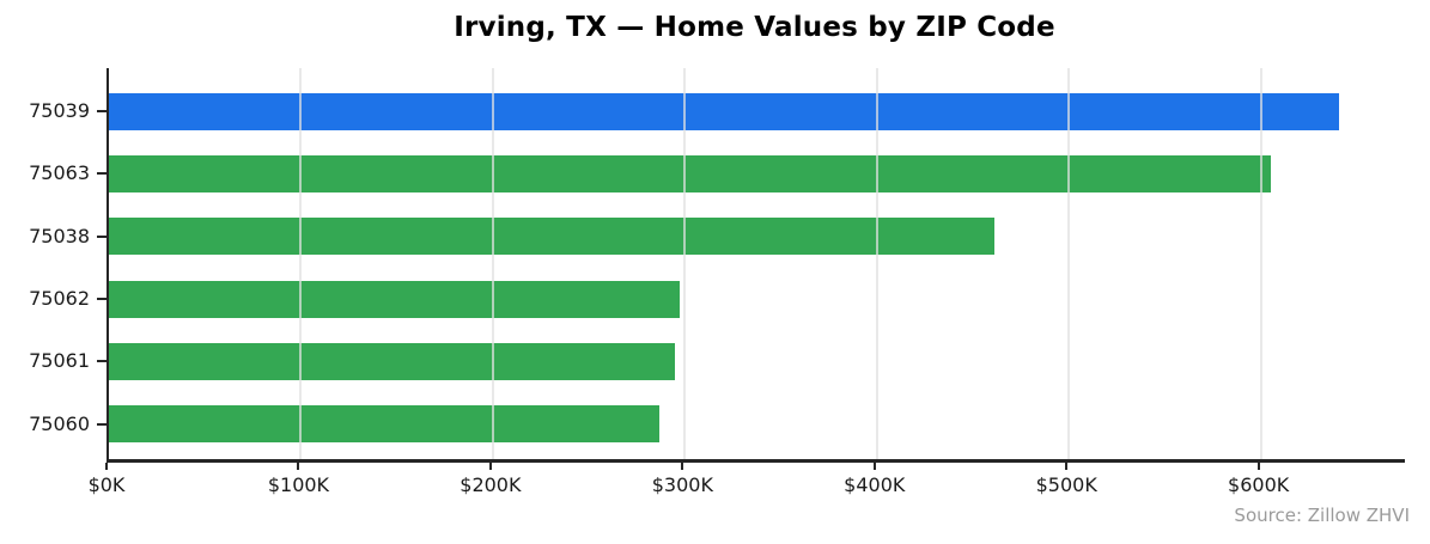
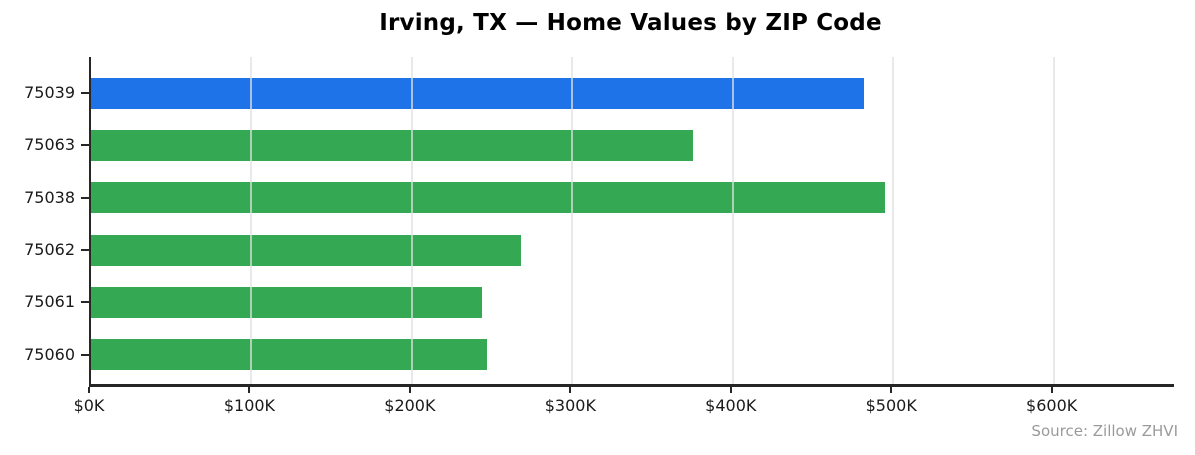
75039: $641K -> $482K
75063: $605K -> $375K
75038: $461K -> $495K
75062: $297K -> $268K
75061: $295K -> $244K
75060: $287K -> $247K
